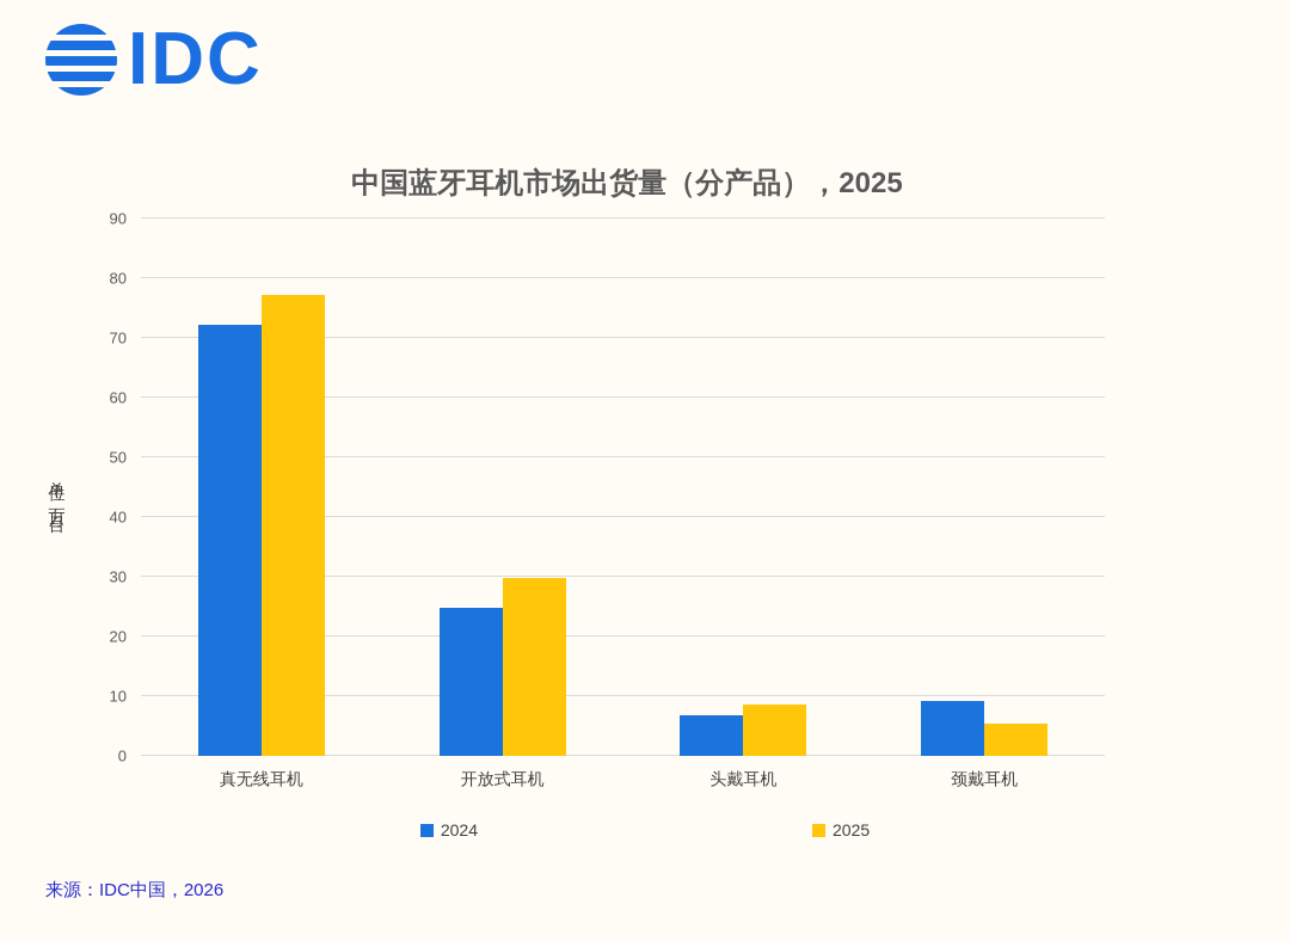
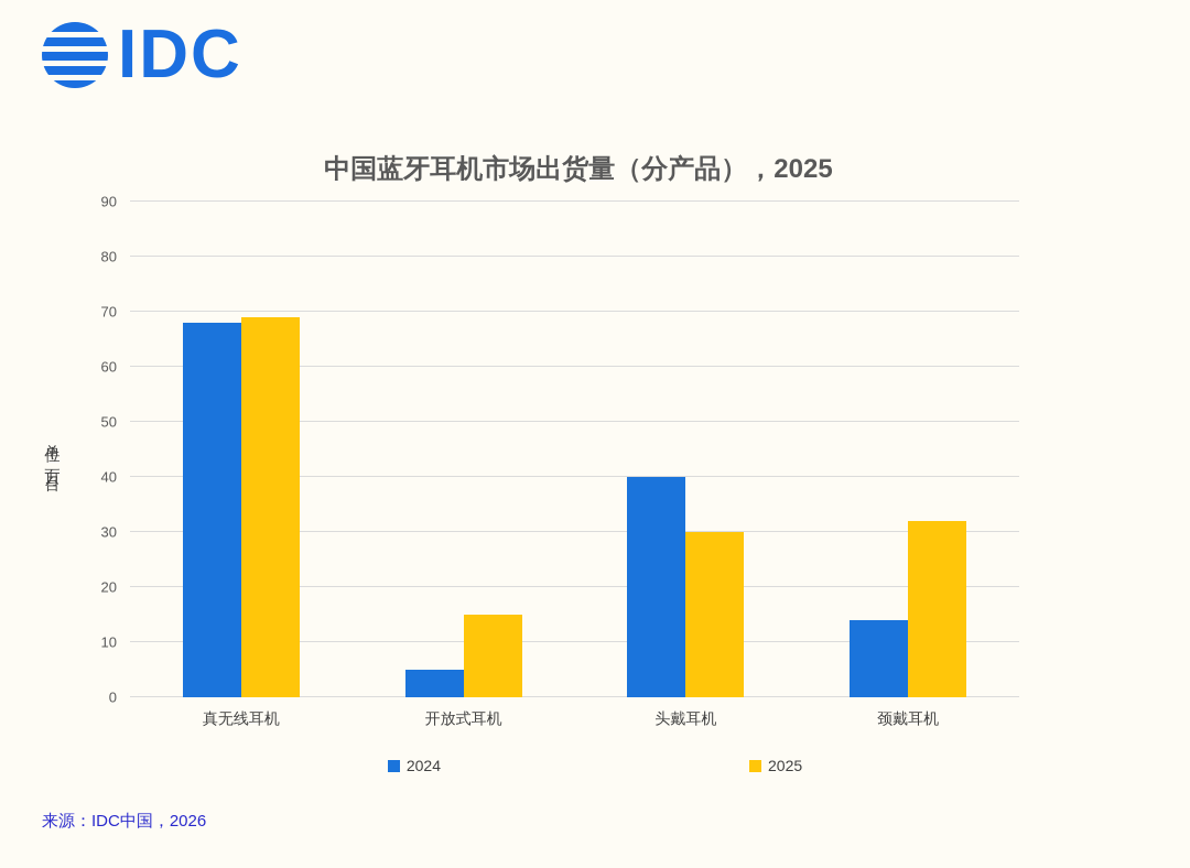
2024/真无线耳机: 72 -> 68
2025/真无线耳机: 77 -> 69
2024/开放式耳机: 25 -> 5
2025/开放式耳机: 30 -> 15
2024/头戴耳机: 7 -> 40
2025/头戴耳机: 9 -> 30
2024/颈戴耳机: 9 -> 14
2025/颈戴耳机: 5 -> 32
